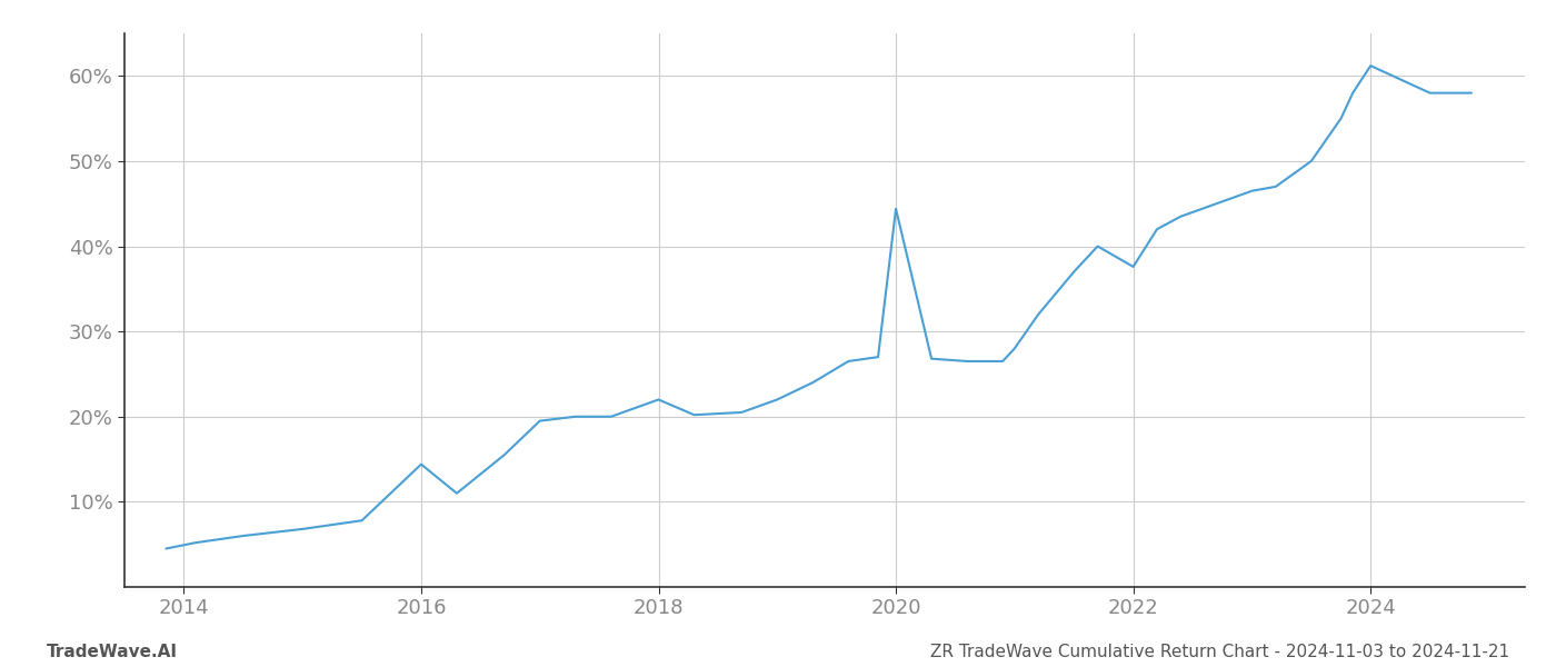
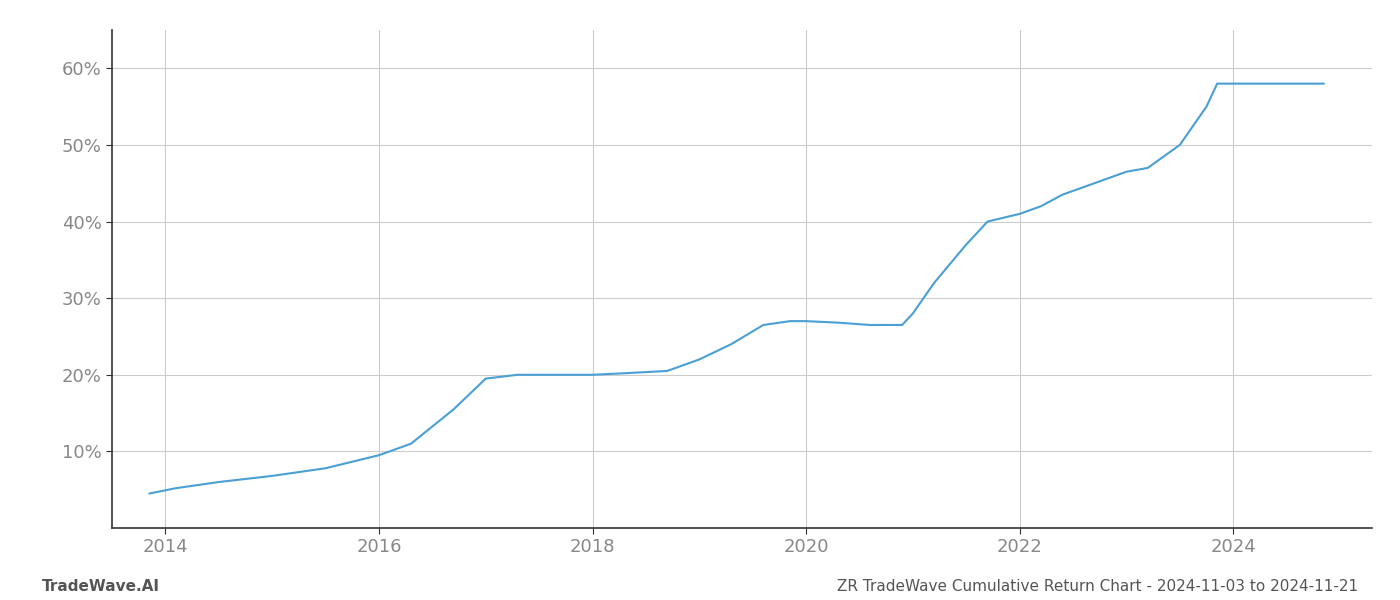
2016: 14.4% -> 9.5%
2018: 22.0% -> 20.0%
2020: 44.4% -> 27.0%
2022: 37.6% -> 41.0%
2024: 61.2% -> 58.0%
